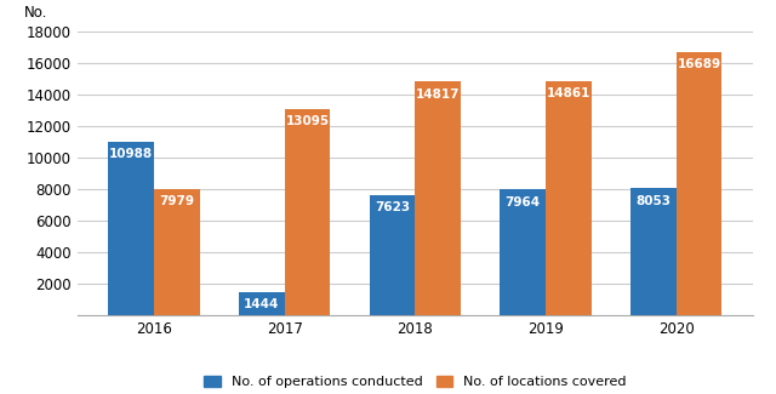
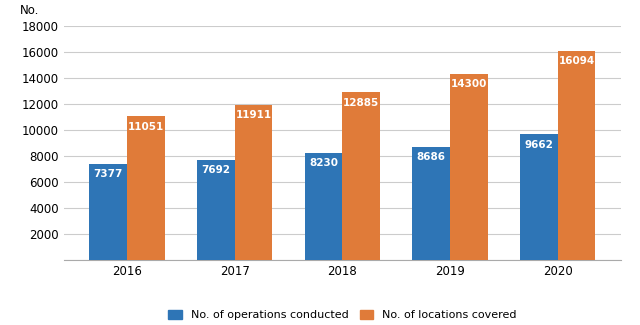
No. of operations conducted/2016: 10988 -> 7377
No. of locations covered/2016: 7979 -> 11051
No. of operations conducted/2017: 1444 -> 7692
No. of locations covered/2017: 13095 -> 11911
No. of operations conducted/2018: 7623 -> 8230
No. of locations covered/2018: 14817 -> 12885
No. of operations conducted/2019: 7964 -> 8686
No. of locations covered/2019: 14861 -> 14300
No. of operations conducted/2020: 8053 -> 9662
No. of locations covered/2020: 16689 -> 16094
